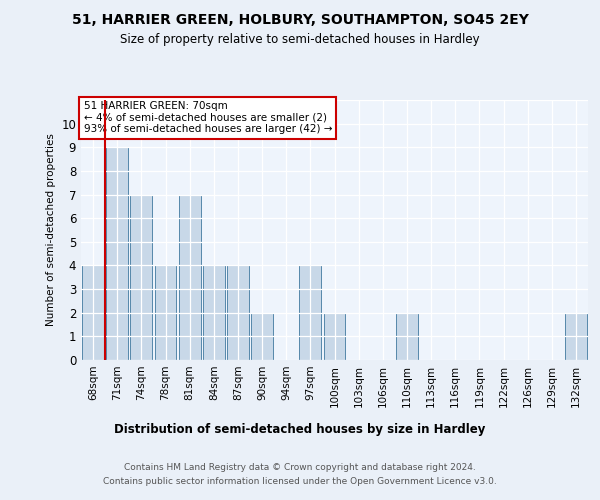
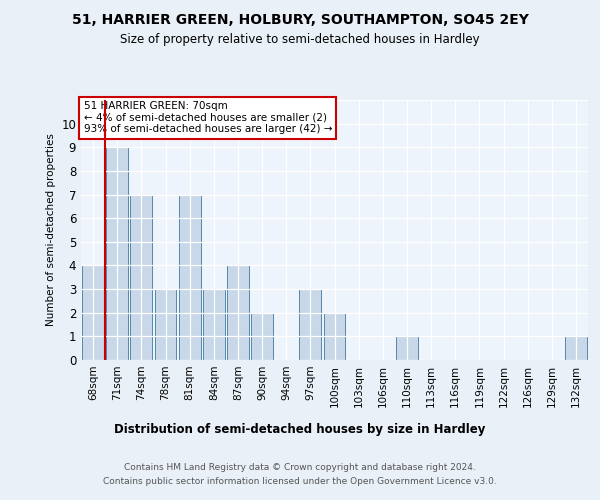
78sqm: 4 -> 3
84sqm: 4 -> 3
97sqm: 4 -> 3
110sqm: 2 -> 1
132sqm: 2 -> 1
